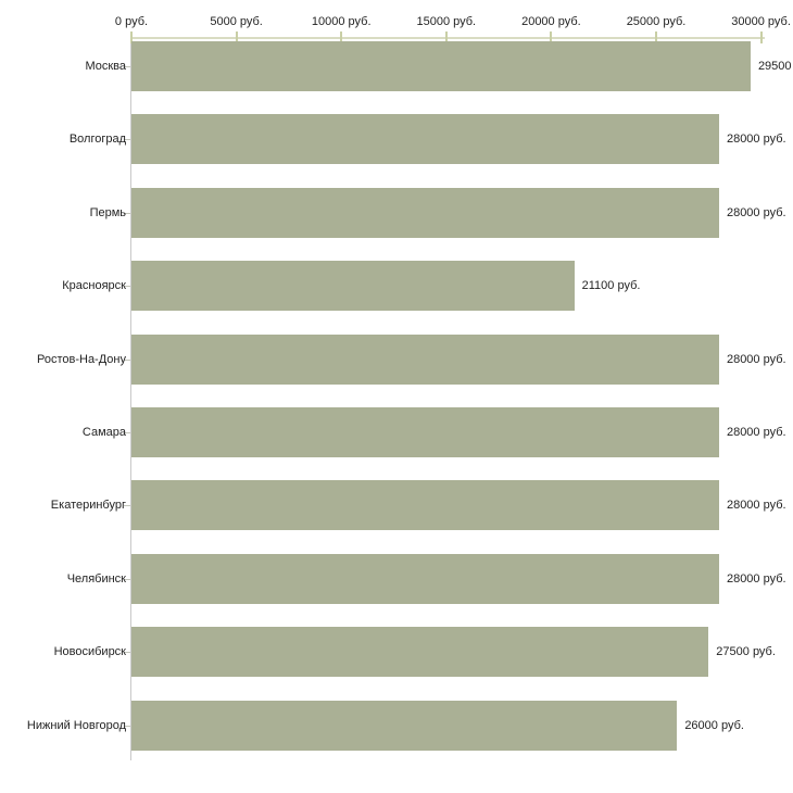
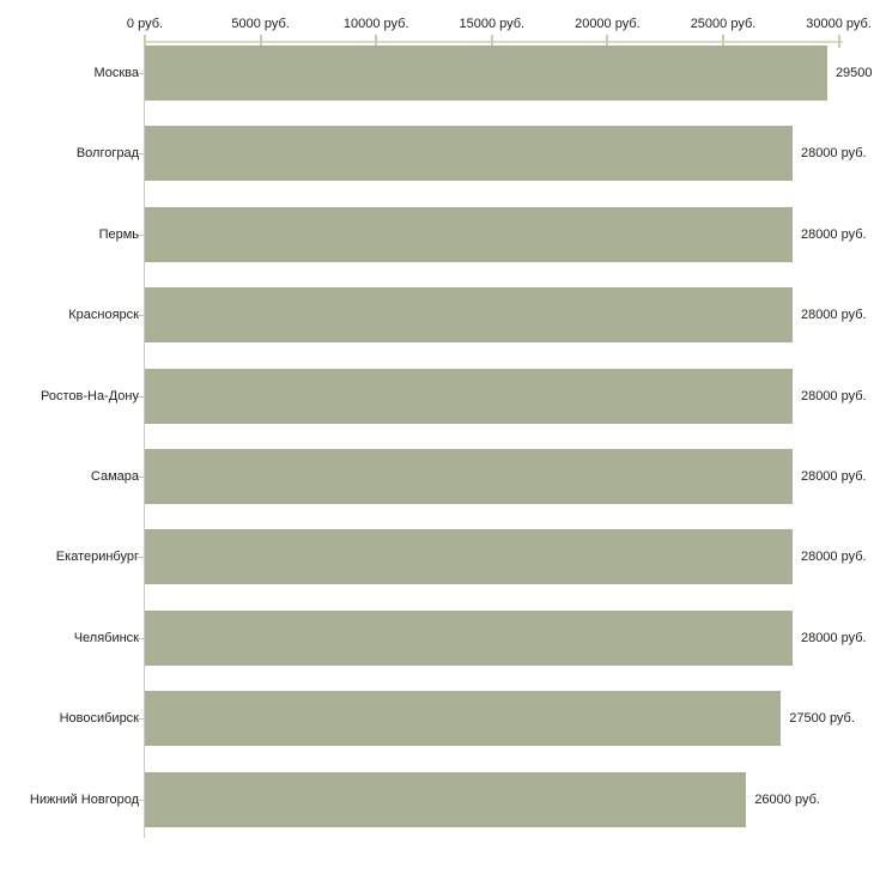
Красноярск: 21100 -> 28000
